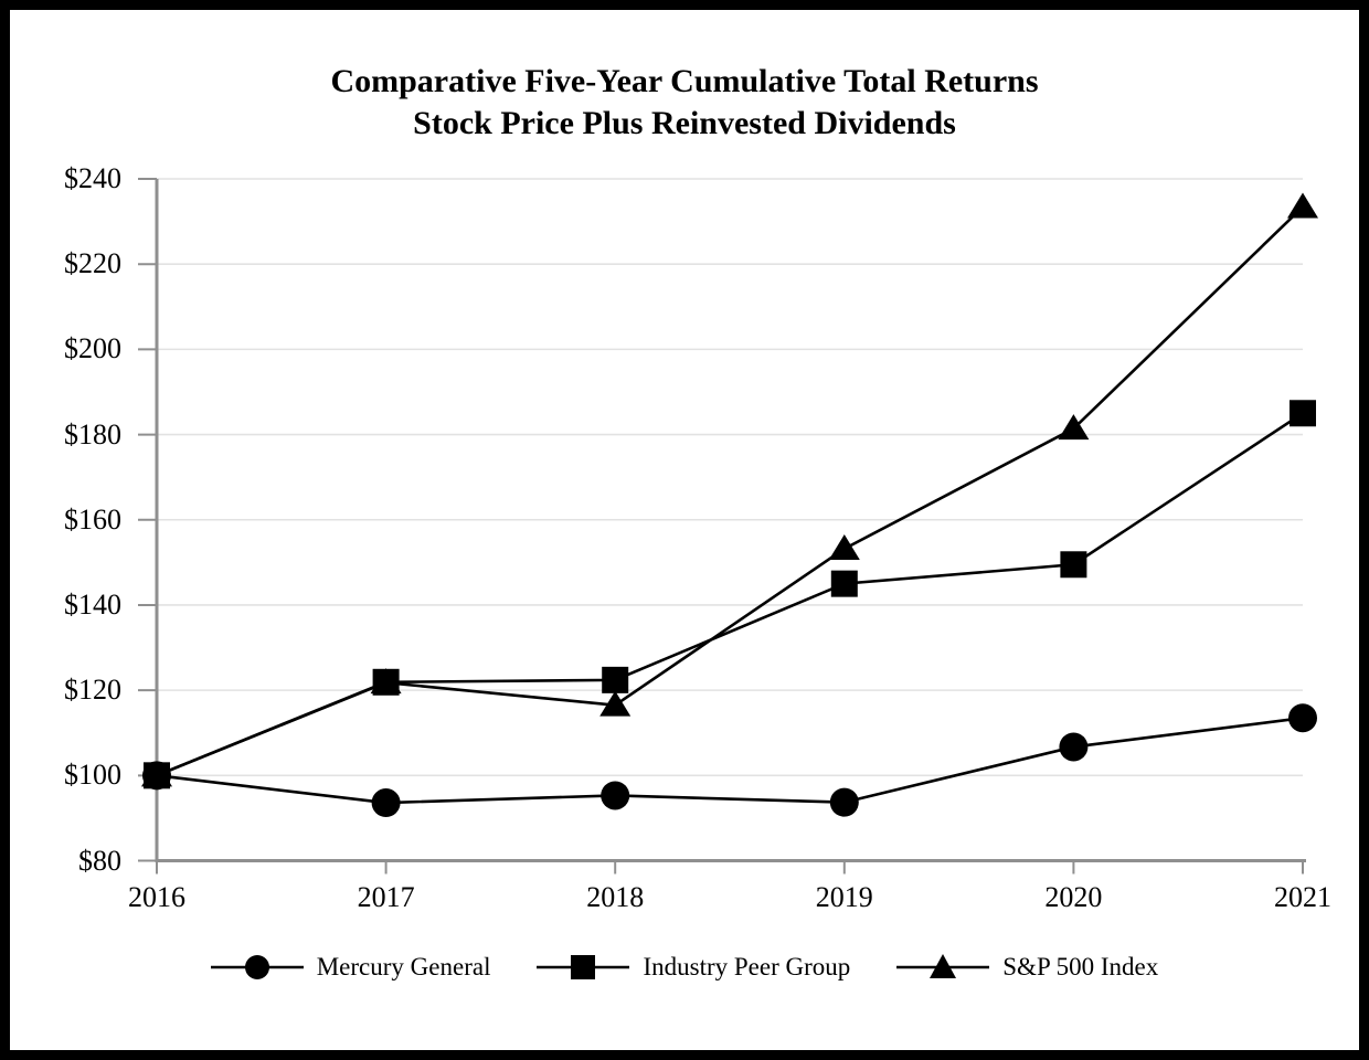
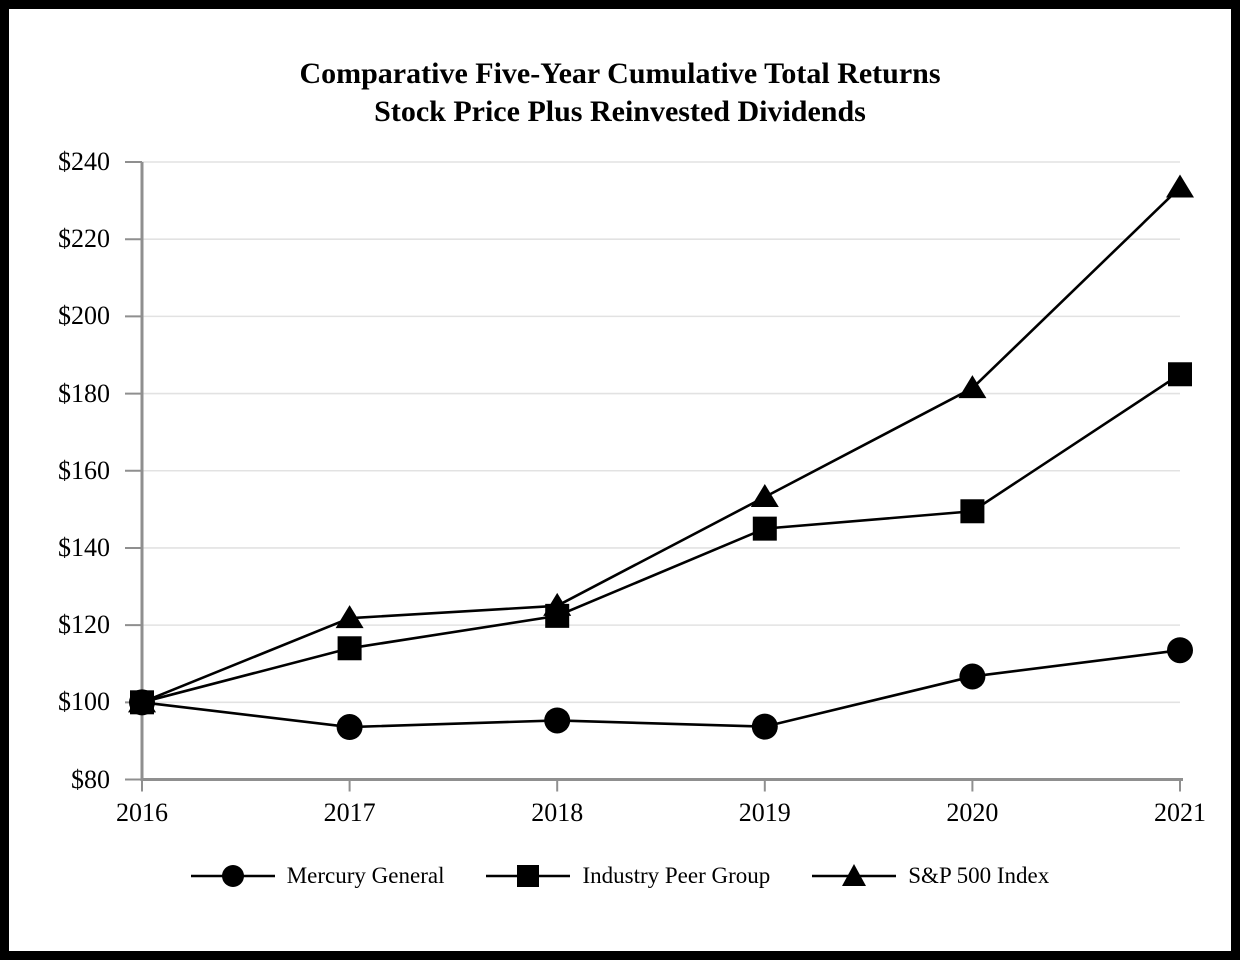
Industry Peer Group/2017: $122 -> $114
S&P 500 Index/2018: $116 -> $125
